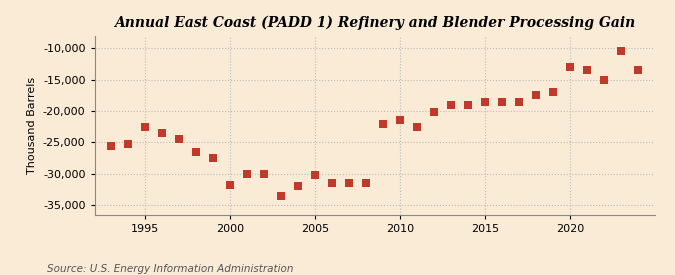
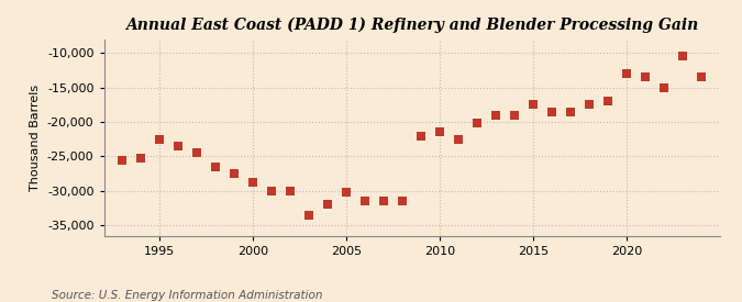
2000: -31,800 -> -28,800
2015: -18,600 -> -17,500
